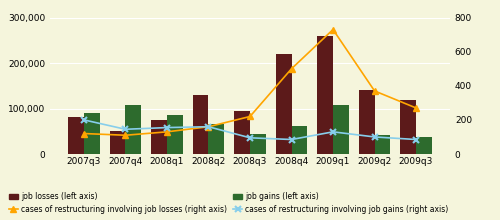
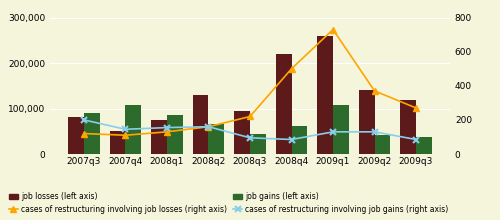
cases of restructuring involving job gains (right axis)/2009q2: 100 -> 130
